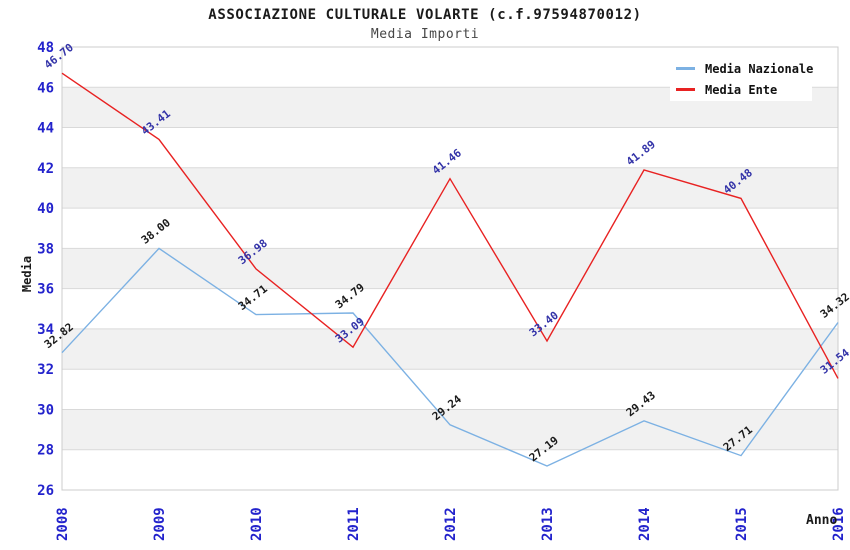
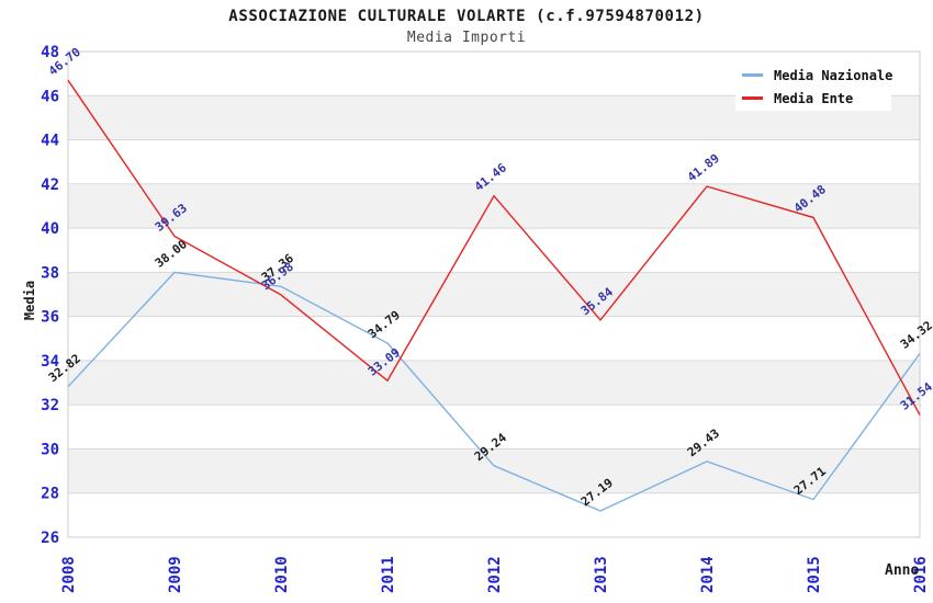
Media Ente/2009: 43.41 -> 39.63
Media Nazionale/2010: 34.71 -> 37.36
Media Ente/2013: 33.40 -> 35.84
